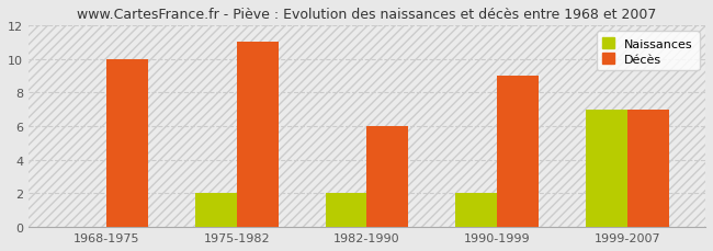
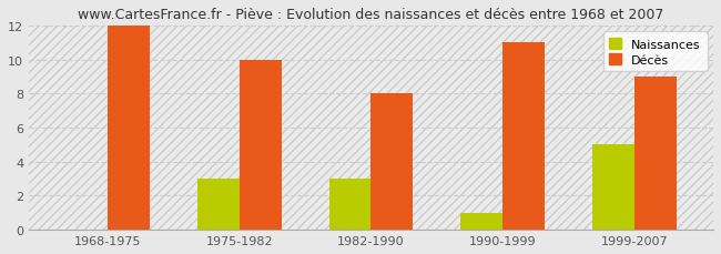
Décès/1968-1975: 10 -> 12
Naissances/1975-1982: 2 -> 3
Décès/1975-1982: 11 -> 10
Naissances/1982-1990: 2 -> 3
Décès/1982-1990: 6 -> 8
Naissances/1990-1999: 2 -> 1
Décès/1990-1999: 9 -> 11
Naissances/1999-2007: 7 -> 5
Décès/1999-2007: 7 -> 9
